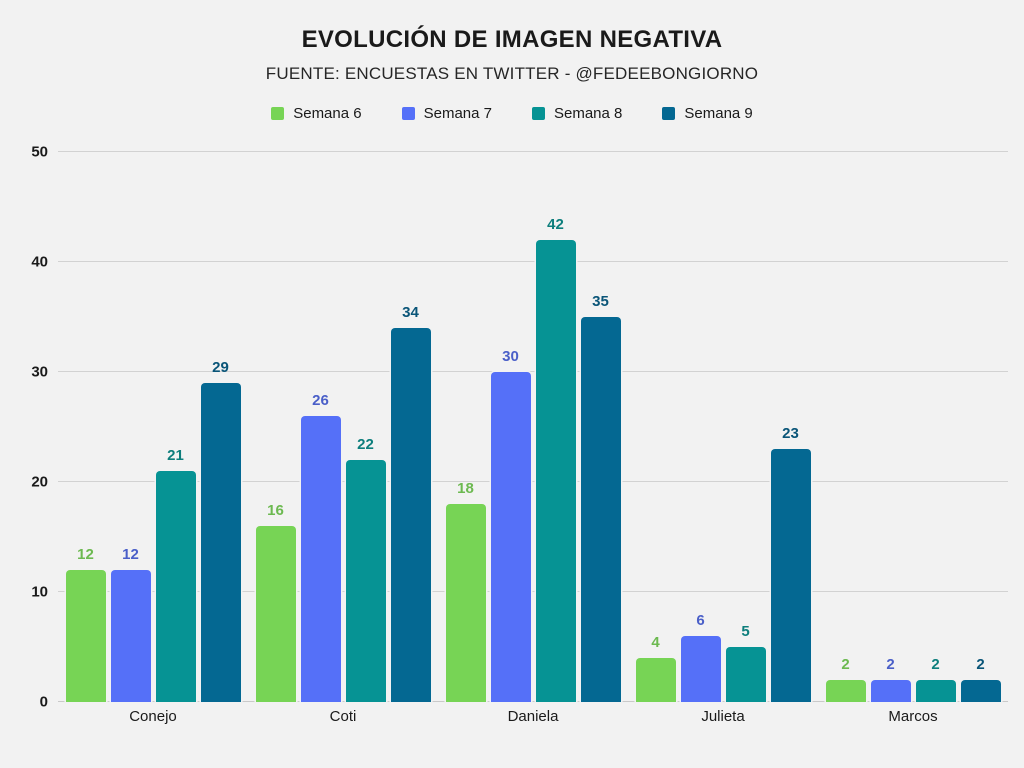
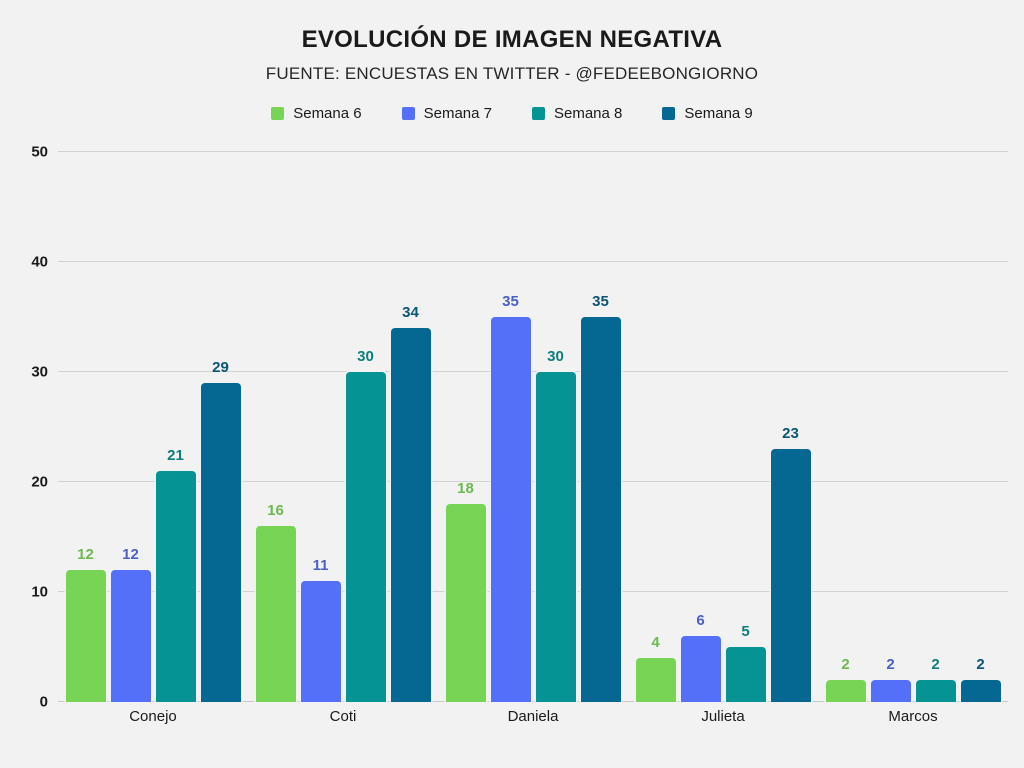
Semana 7/Coti: 26 -> 11
Semana 8/Coti: 22 -> 30
Semana 7/Daniela: 30 -> 35
Semana 8/Daniela: 42 -> 30
